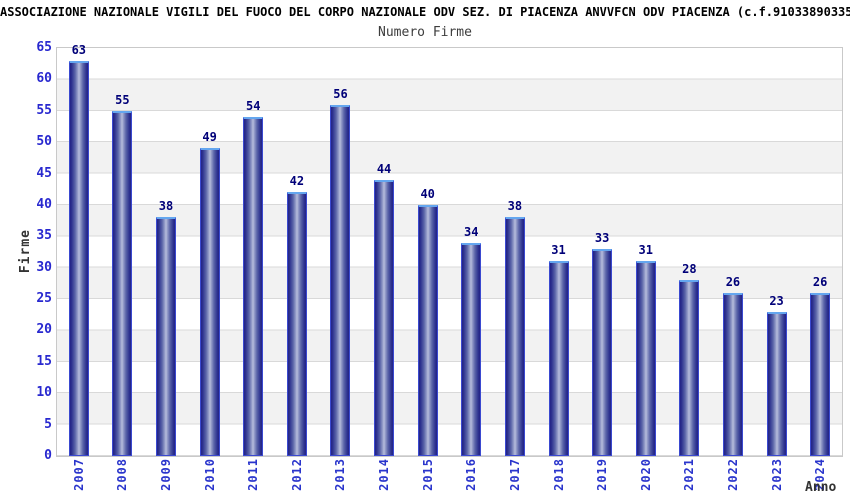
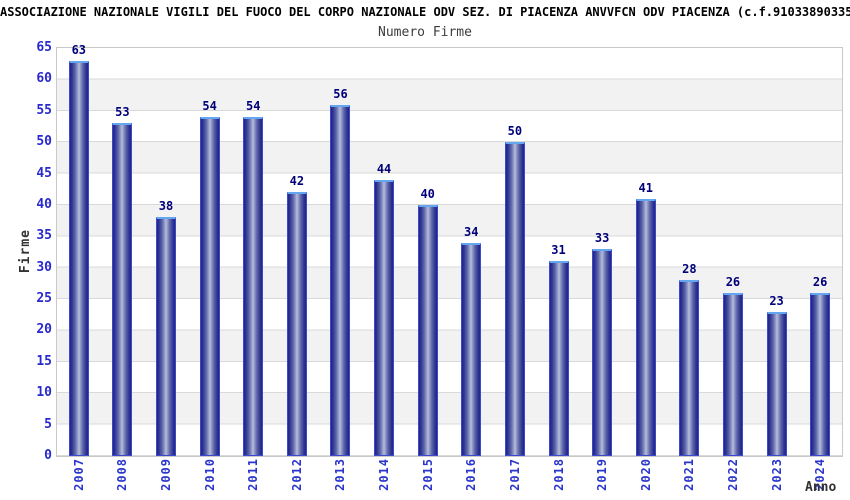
2008: 55 -> 53
2010: 49 -> 54
2017: 38 -> 50
2020: 31 -> 41
